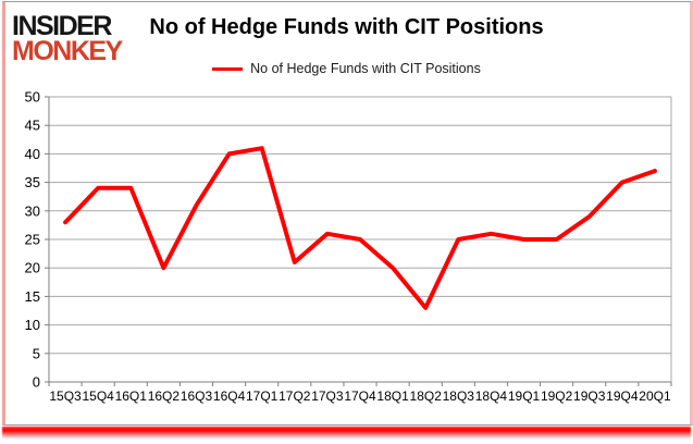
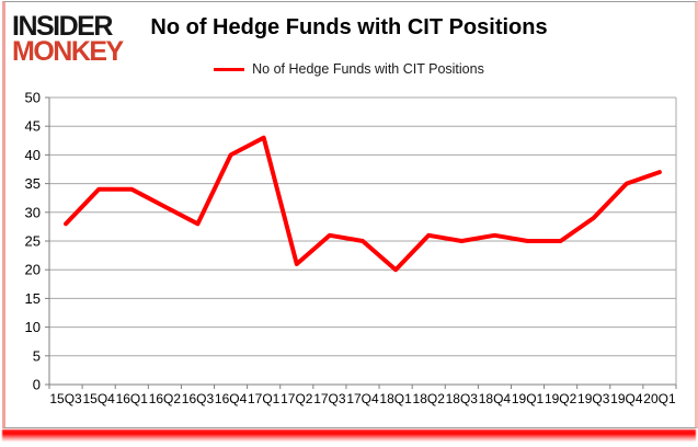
16Q2: 20 -> 31
16Q3: 31 -> 28
17Q1: 41 -> 43
18Q2: 13 -> 26
